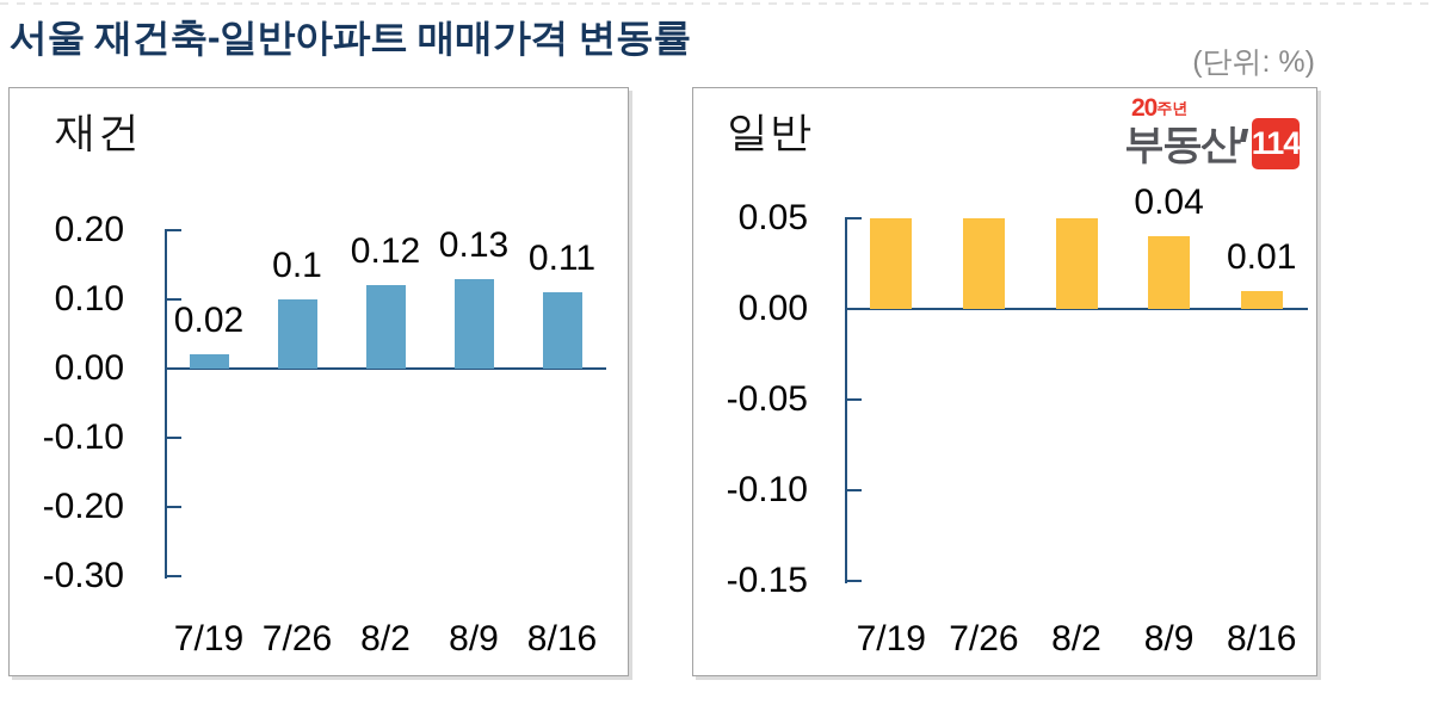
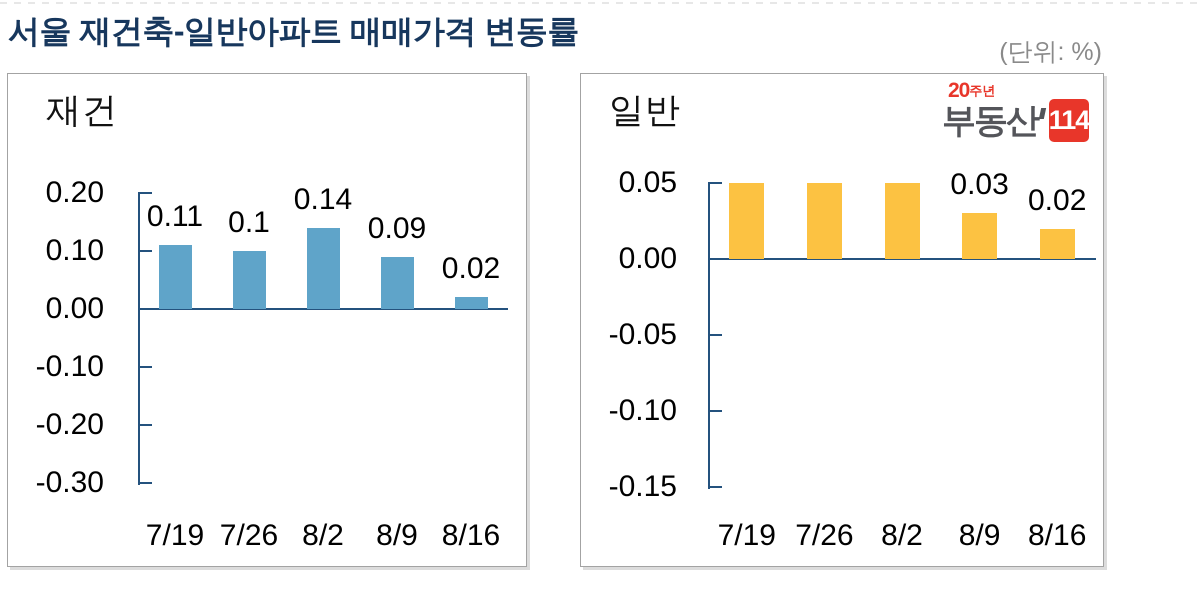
재건/7/19: 0.02 -> 0.11
재건/8/2: 0.12 -> 0.14
재건/8/9: 0.13 -> 0.09
재건/8/16: 0.11 -> 0.02
일반/8/9: 0.04 -> 0.03
일반/8/16: 0.01 -> 0.02
